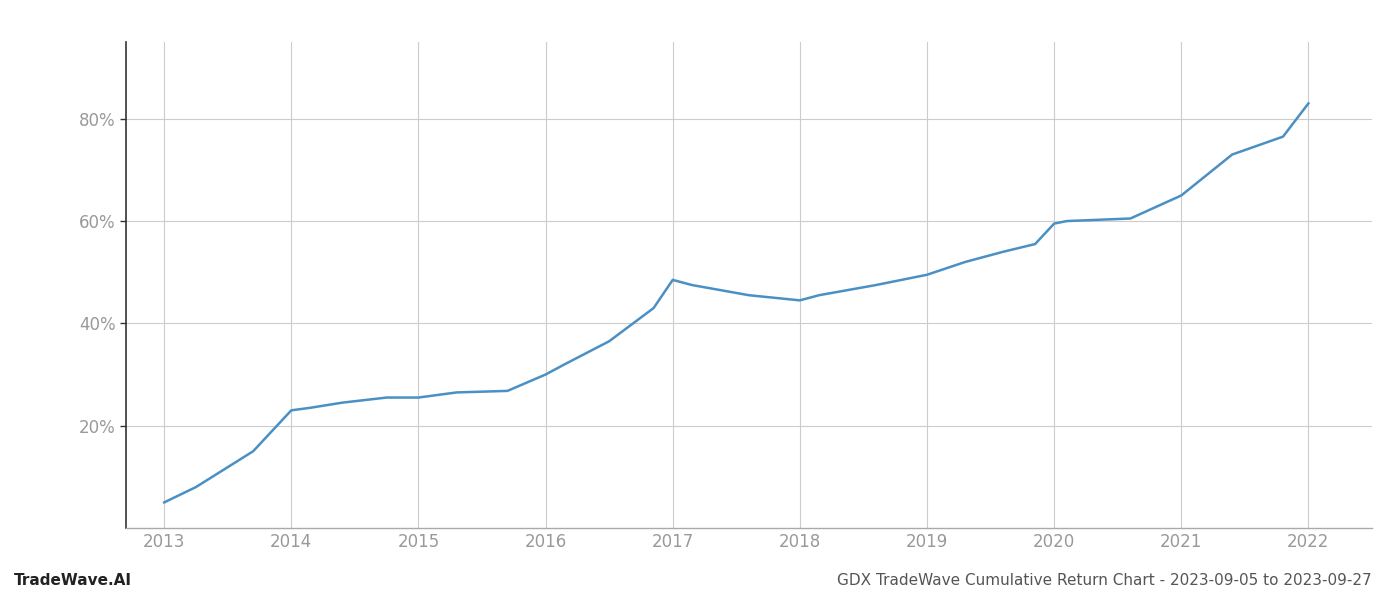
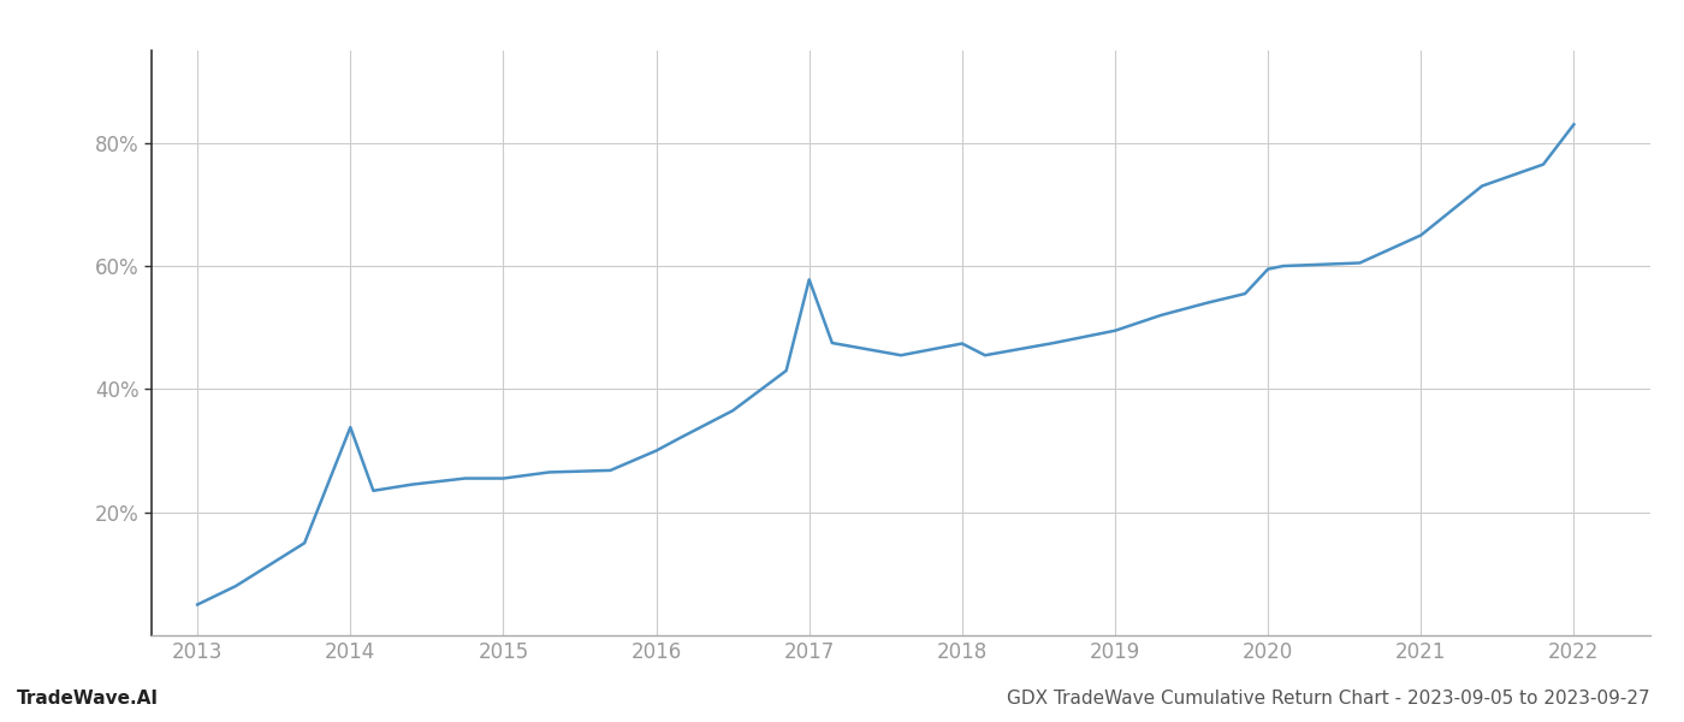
2014: 23.0% -> 33.8%
2017: 48.5% -> 57.8%
2018: 44.5% -> 47.4%
